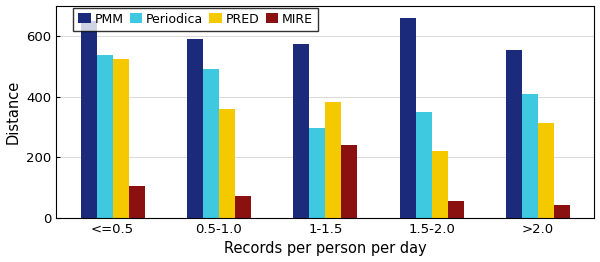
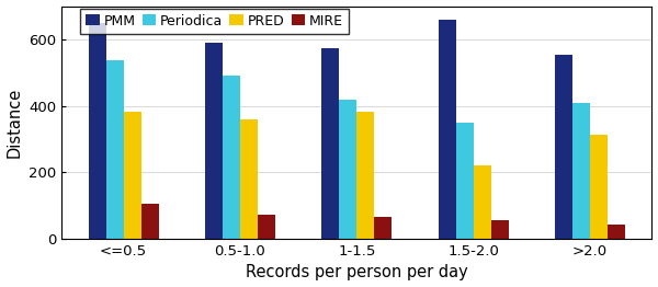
PRED/<=0.5: 525 -> 382
Periodica/1-1.5: 295 -> 420
MIRE/1-1.5: 240 -> 65
